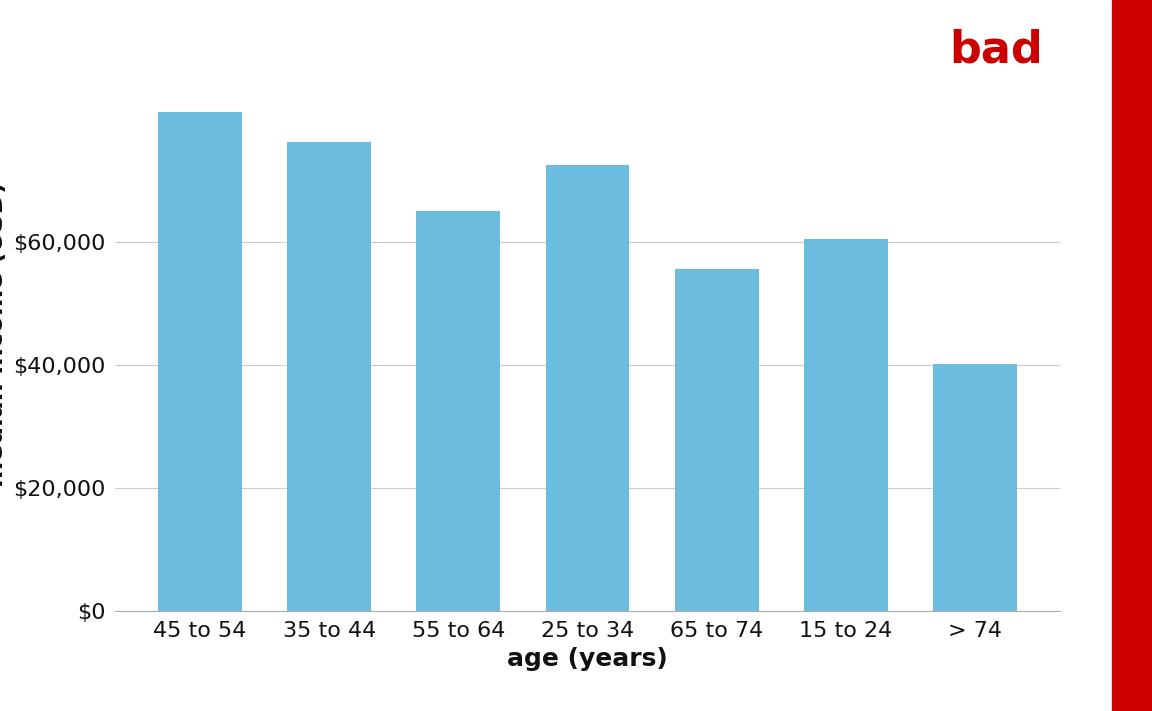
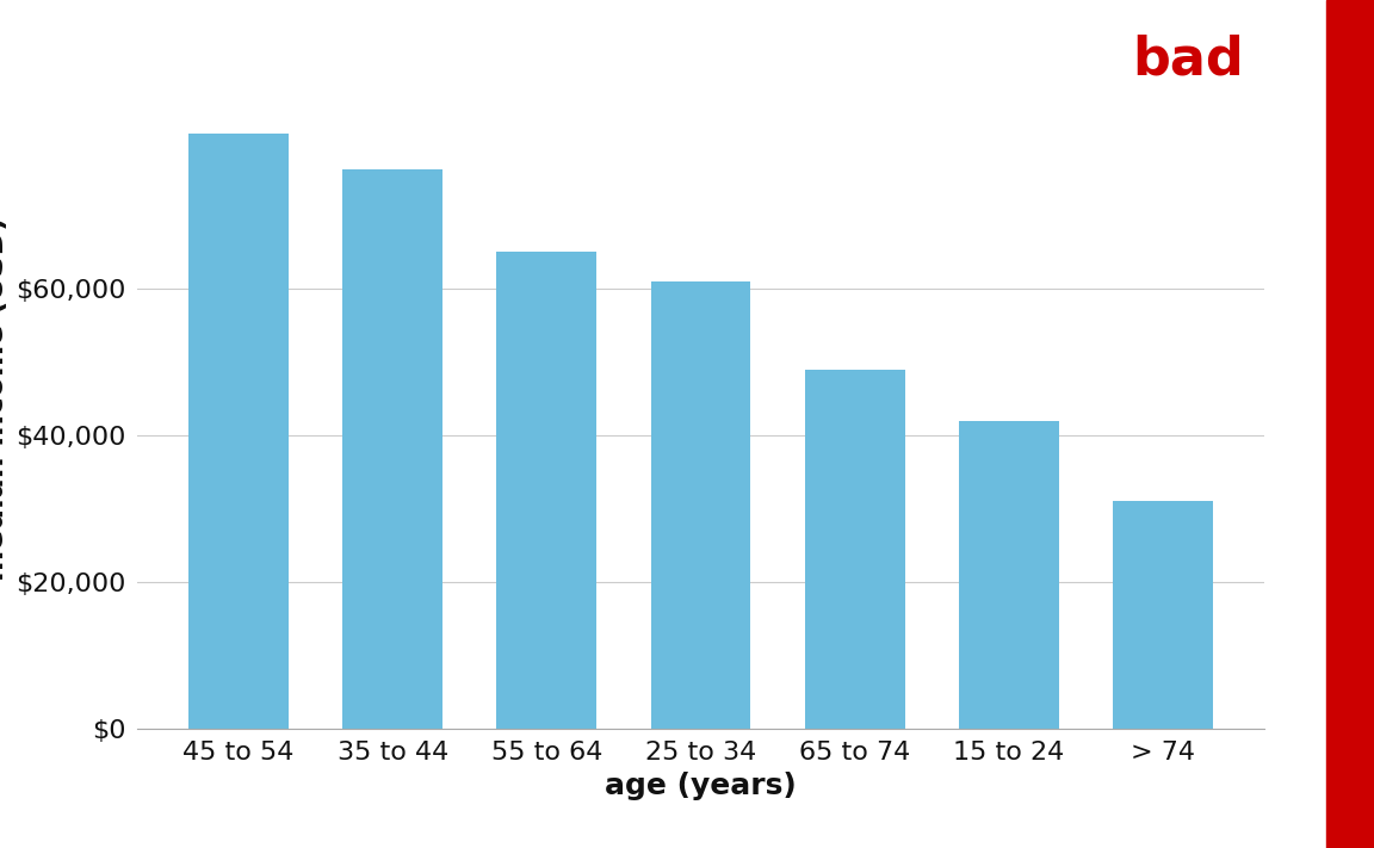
25 to 34: $72,400 -> $60,900
65 to 74: $55,600 -> $49,000
15 to 24: $60,400 -> $42,000
> 74: $40,200 -> $31,100
